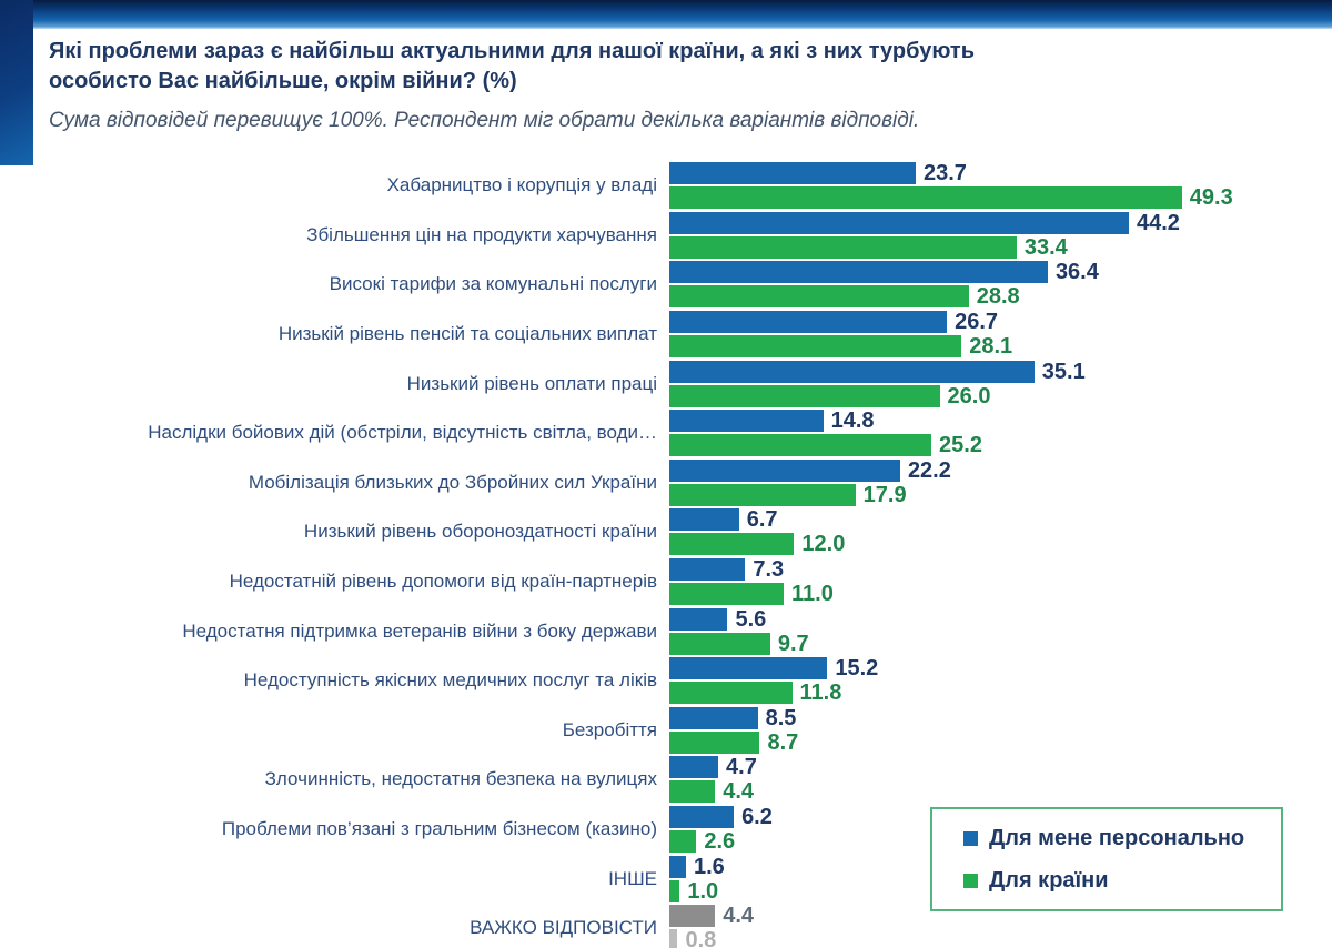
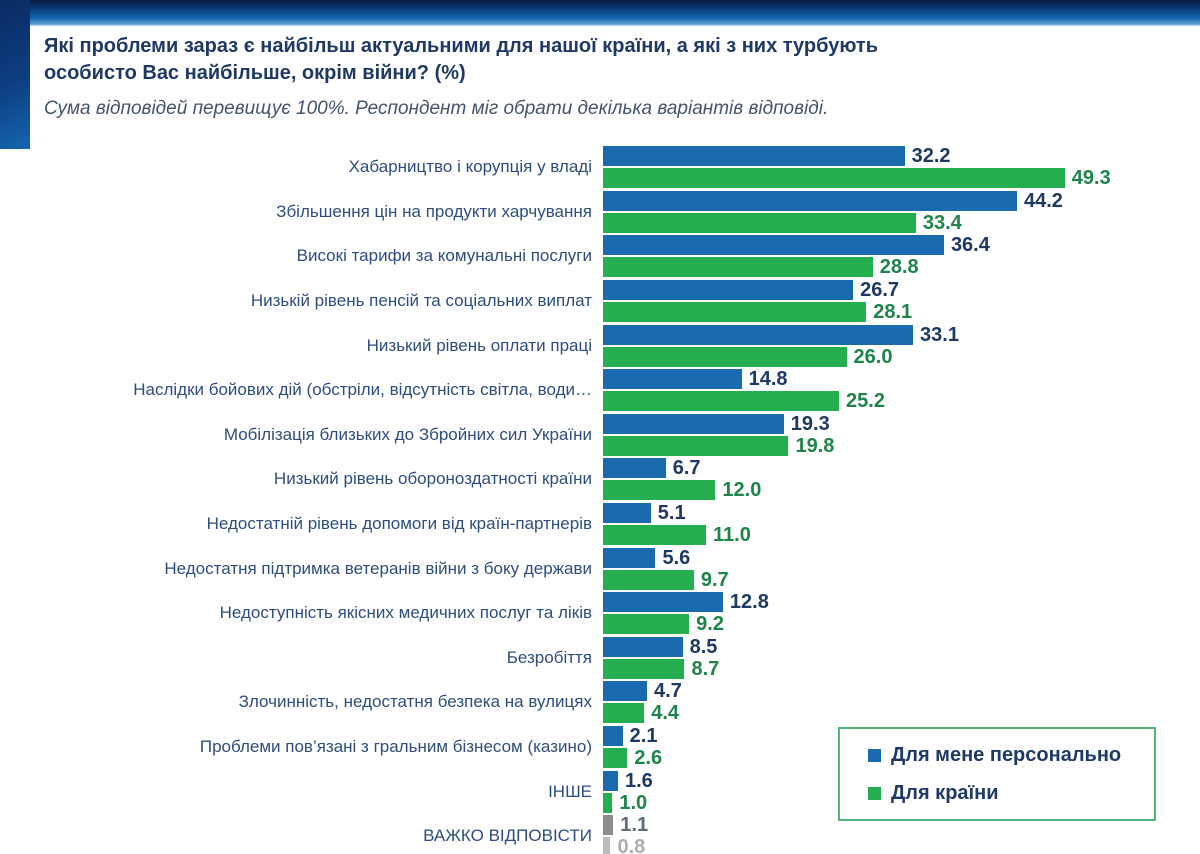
Для мене персонально/Хабарництво і корупція у владі: 23.7 -> 32.2
Для мене персонально/Низький рівень оплати праці: 35.1 -> 33.1
Для мене персонально/Мобілізація близьких до Збройних сил України: 22.2 -> 19.3
Для країни/Мобілізація близьких до Збройних сил України: 17.9 -> 19.8
Для мене персонально/Недостатній рівень допомоги від країн-партнерів: 7.3 -> 5.1
Для мене персонально/Недоступність якісних медичних послуг та ліків: 15.2 -> 12.8
Для країни/Недоступність якісних медичних послуг та ліків: 11.8 -> 9.2
Для мене персонально/Проблеми пов’язані з гральним бізнесом (казино): 6.2 -> 2.1
Для мене персонально/ВАЖКО ВІДПОВІСТИ: 4.4 -> 1.1
